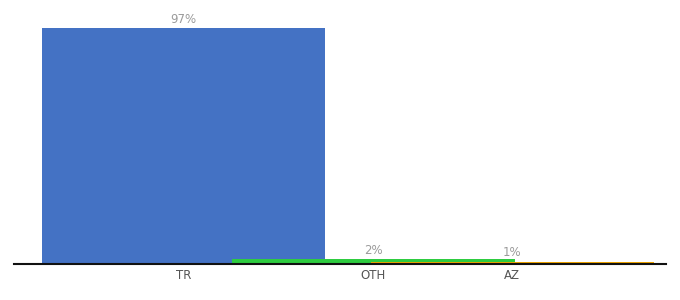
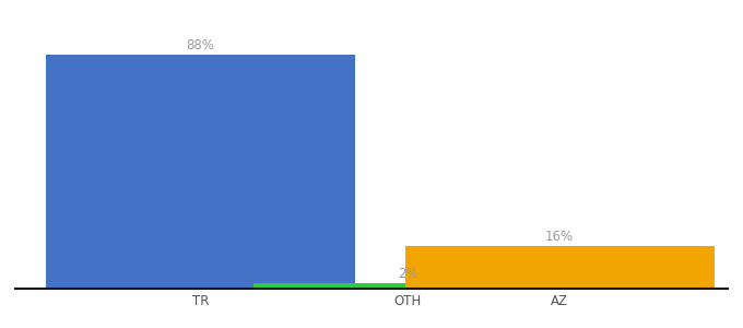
TR: 97% -> 88%
AZ: 1% -> 16%
